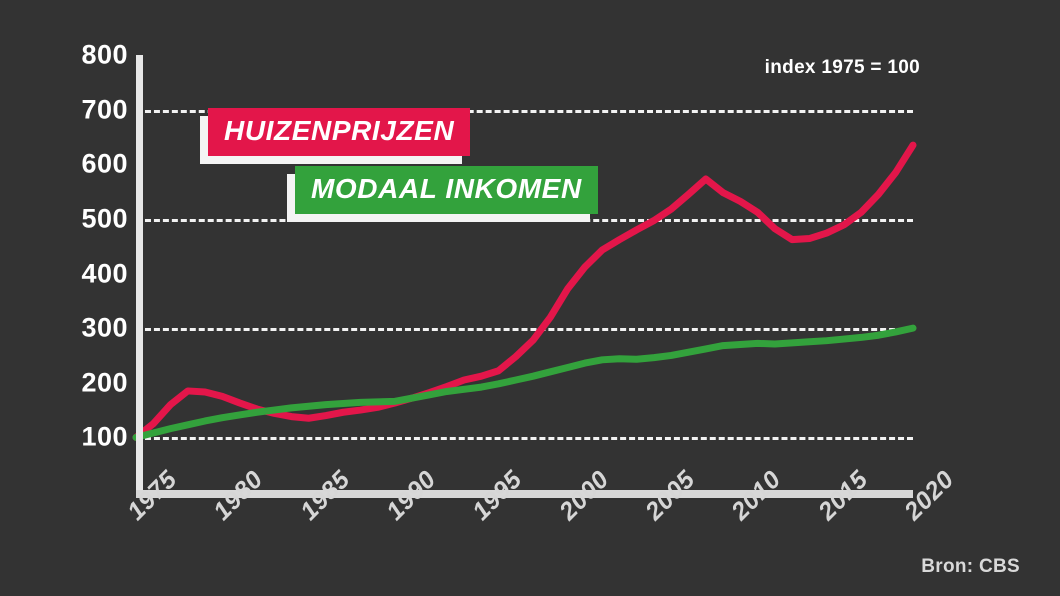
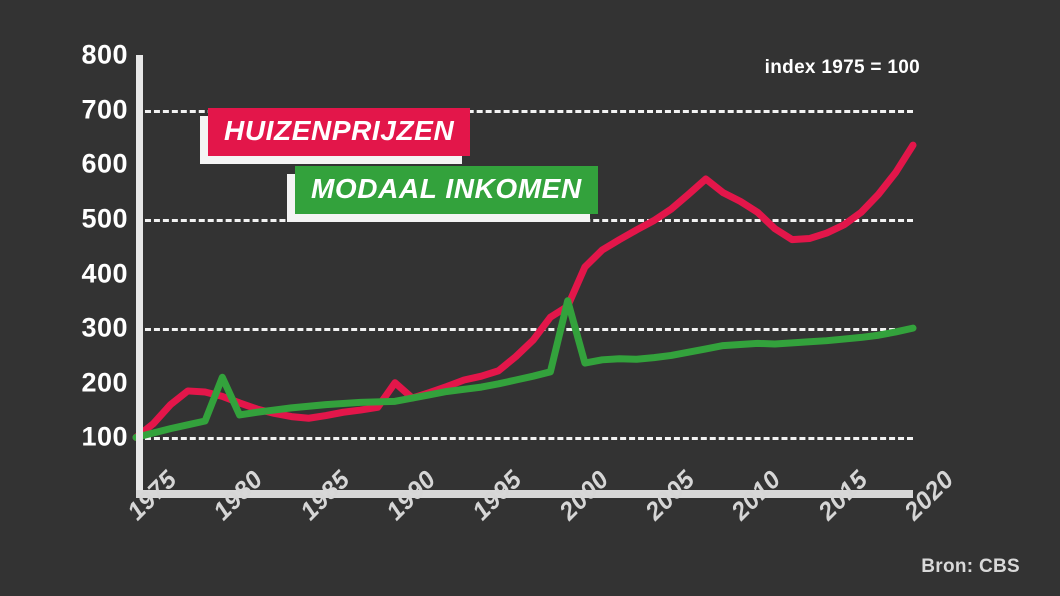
MODAAL INKOMEN/1980: 140 -> 210
HUIZENPRIJZEN/1990: 160 -> 200
HUIZENPRIJZEN/2000: 370 -> 340
MODAAL INKOMEN/2000: 230 -> 350
